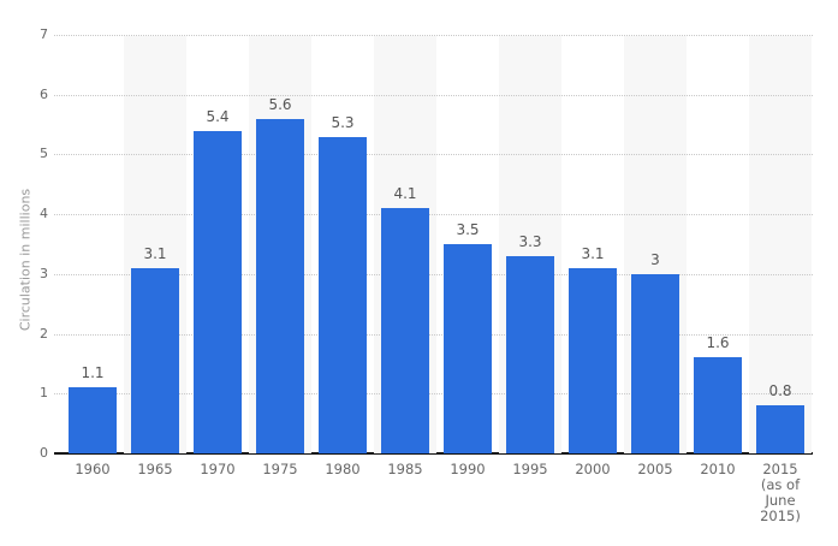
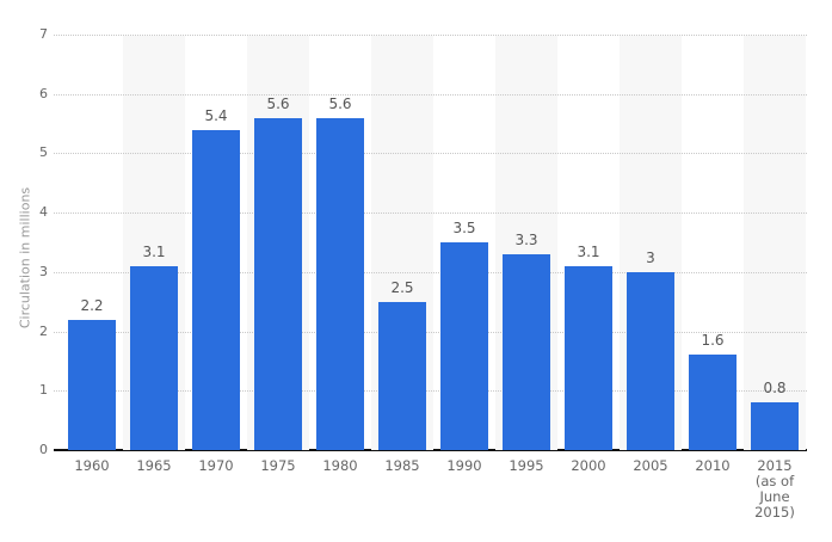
1960: 1.1 -> 2.2
1980: 5.3 -> 5.6
1985: 4.1 -> 2.5
